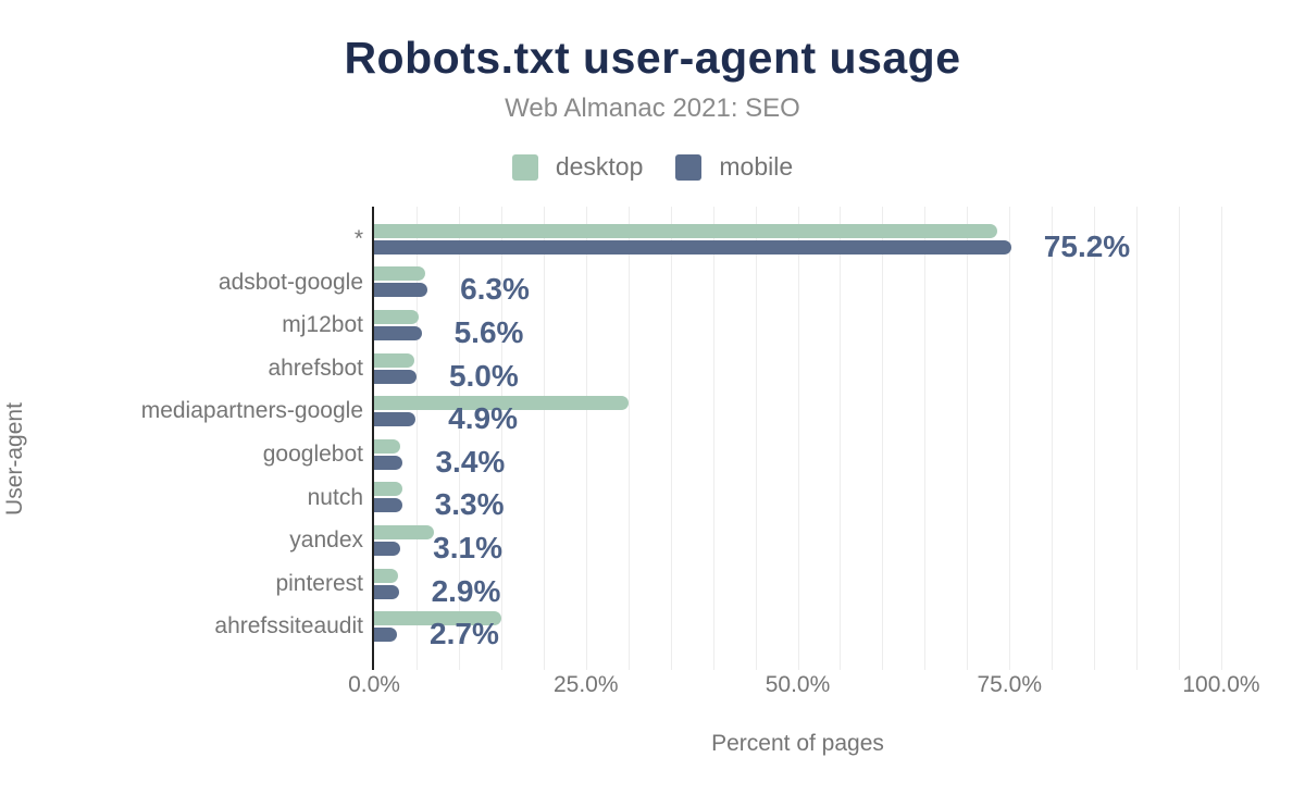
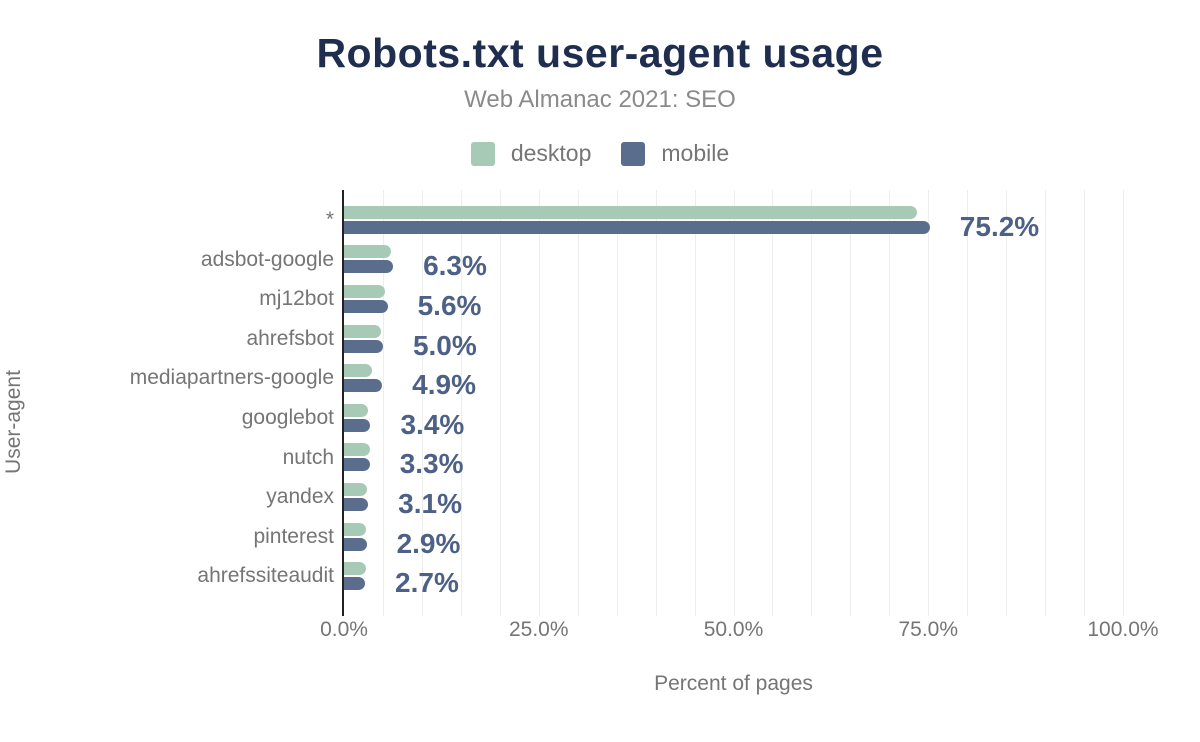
desktop/mediapartners-google: 30% -> 4%
desktop/yandex: 7% -> 3%
desktop/ahrefssiteaudit: 15% -> 3%
